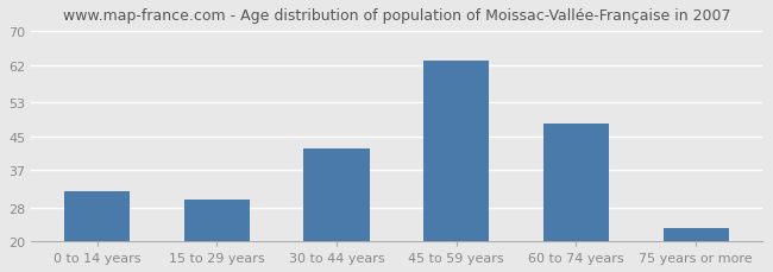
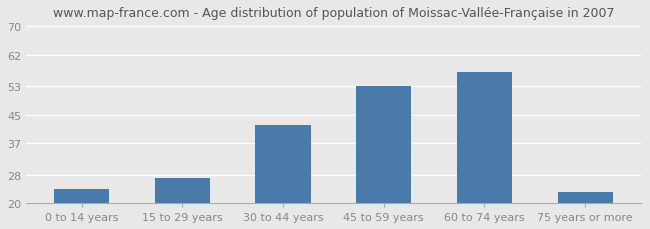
0 to 14 years: 32 -> 24
15 to 29 years: 30 -> 27
45 to 59 years: 63 -> 53
60 to 74 years: 48 -> 57
